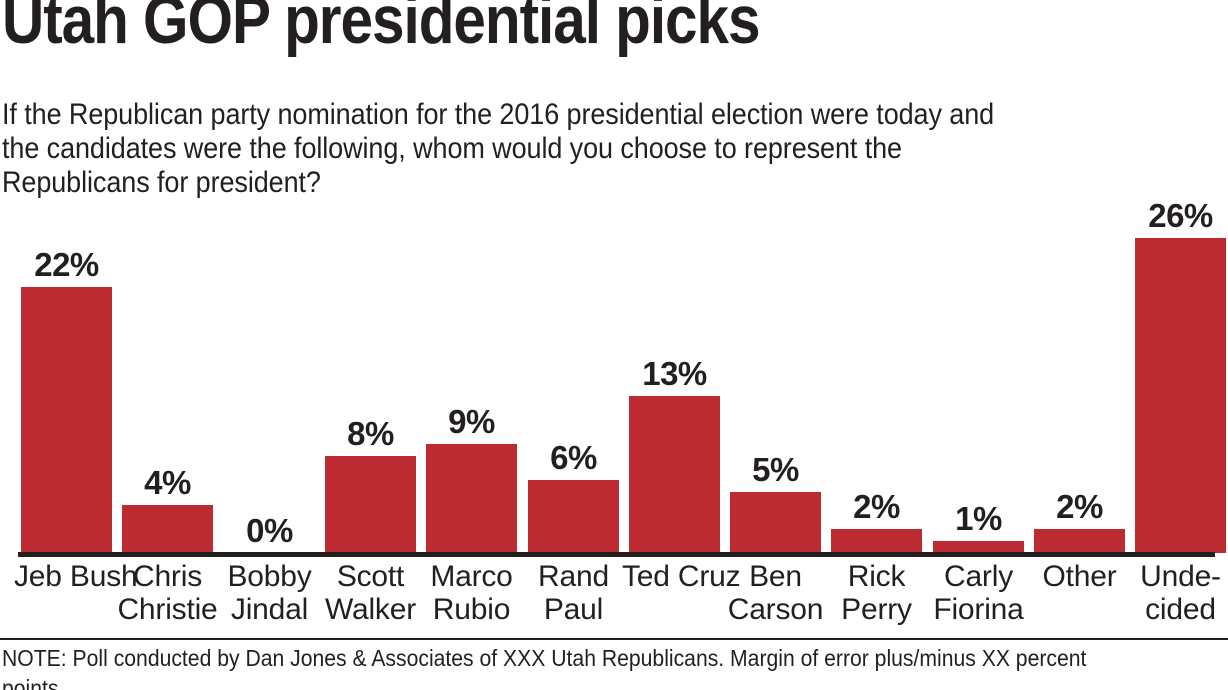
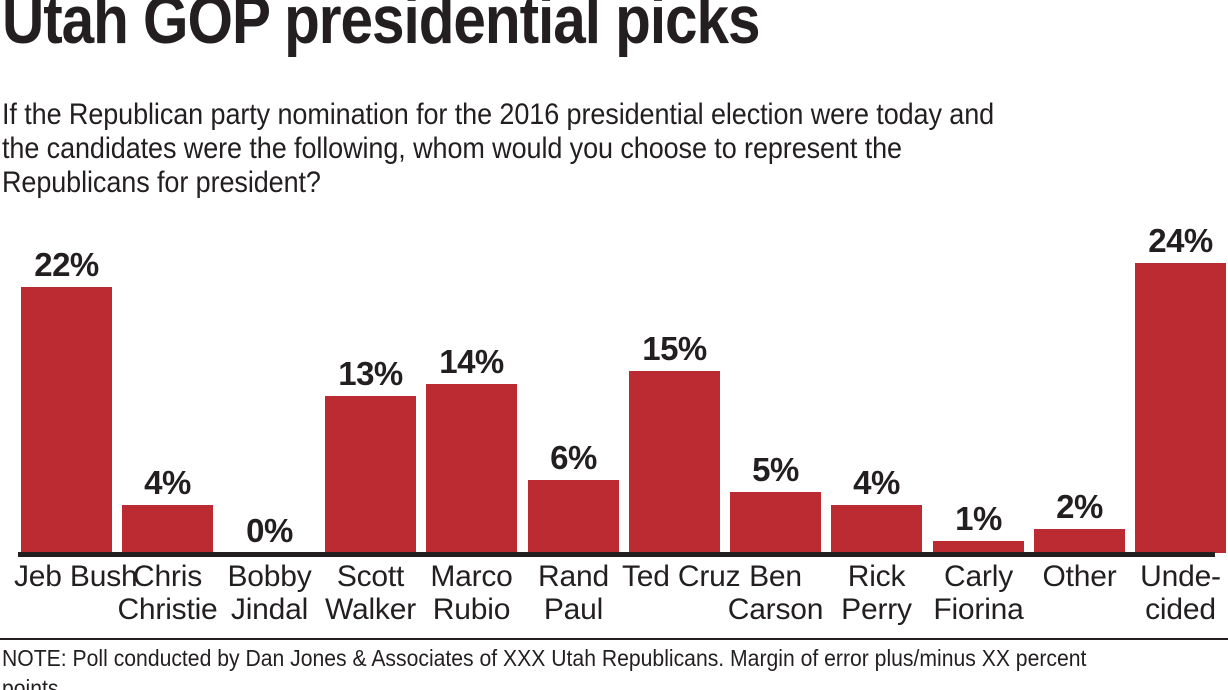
Scott Walker: 8% -> 13%
Marco Rubio: 9% -> 14%
Ted Cruz: 13% -> 15%
Rick Perry: 2% -> 4%
Unde-cided: 26% -> 24%
